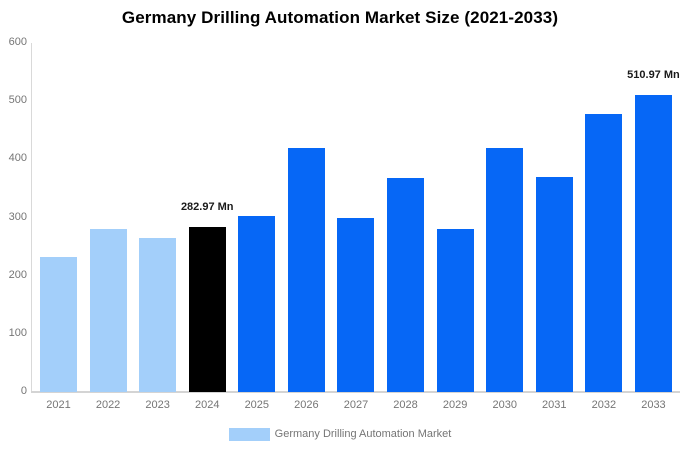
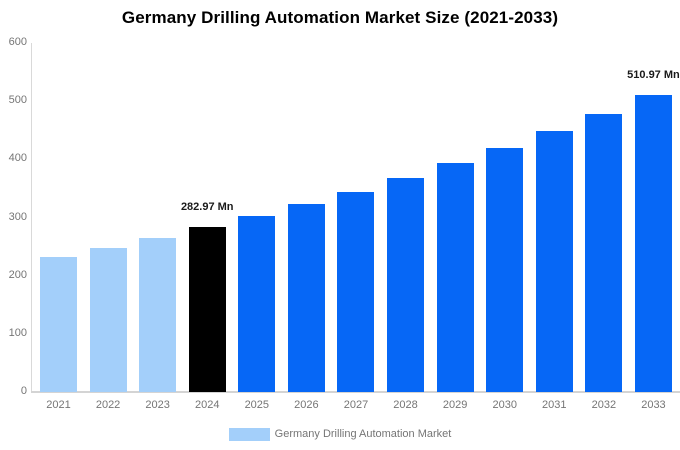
2022: 280 -> 250
2026: 420 -> 320
2027: 300 -> 340
2029: 280 -> 390
2031: 370 -> 450
